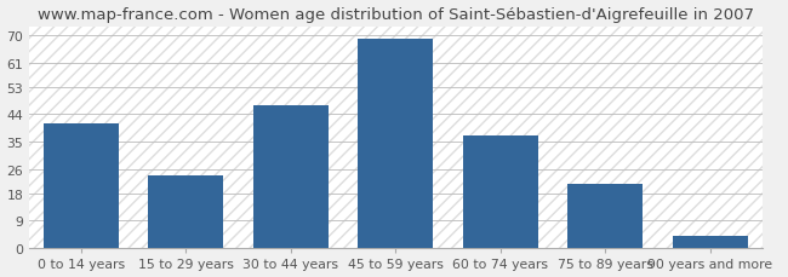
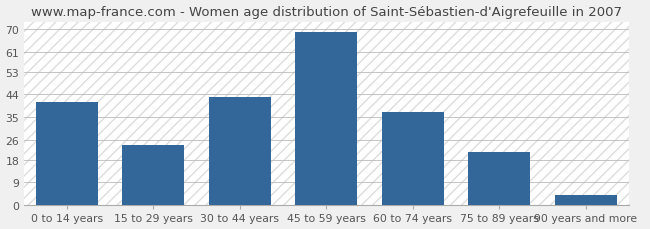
30 to 44 years: 47 -> 43
